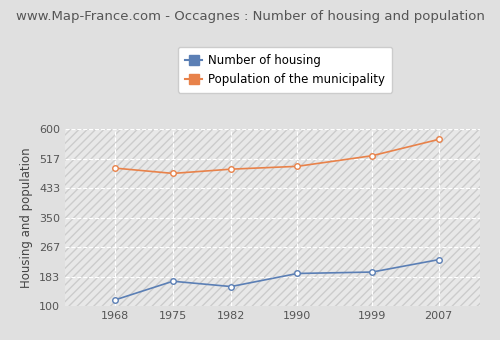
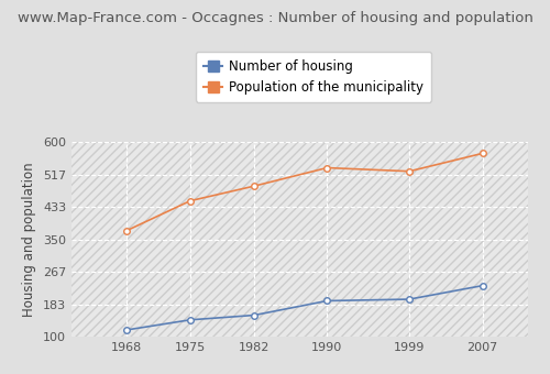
Population of the municipality/1968: 490 -> 372
Number of housing/1975: 170 -> 143
Population of the municipality/1975: 475 -> 449
Population of the municipality/1990: 495 -> 534
